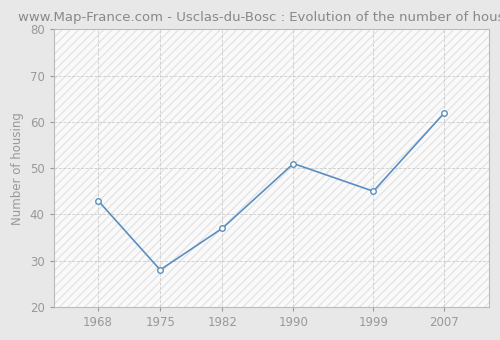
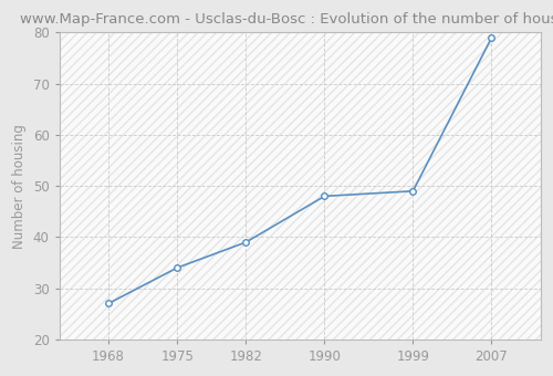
1968: 43 -> 27
1975: 28 -> 34
1982: 37 -> 39
1990: 51 -> 48
1999: 45 -> 49
2007: 62 -> 79
